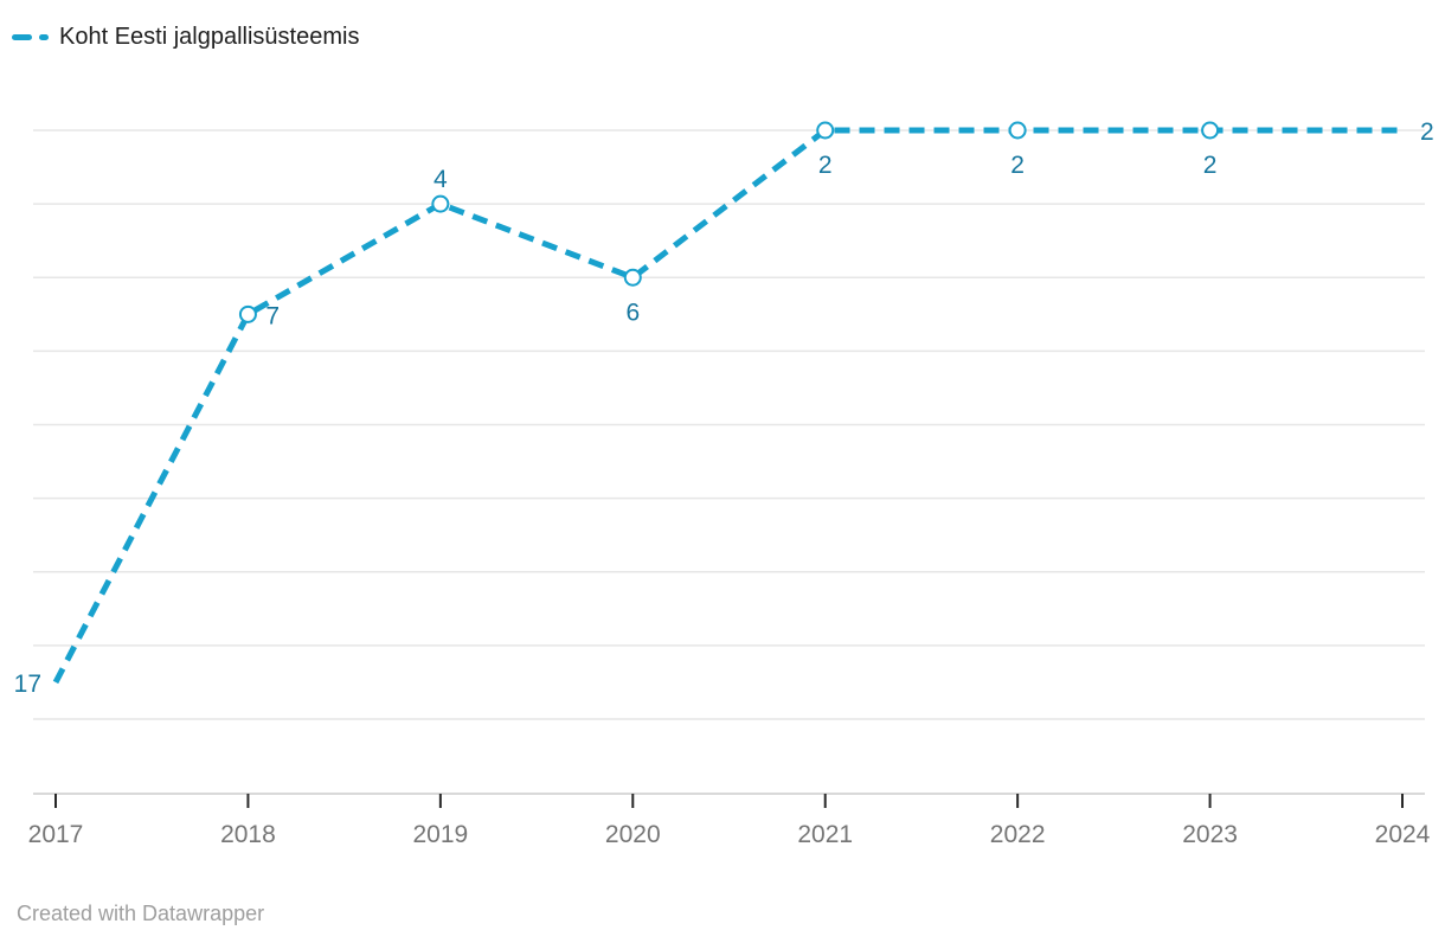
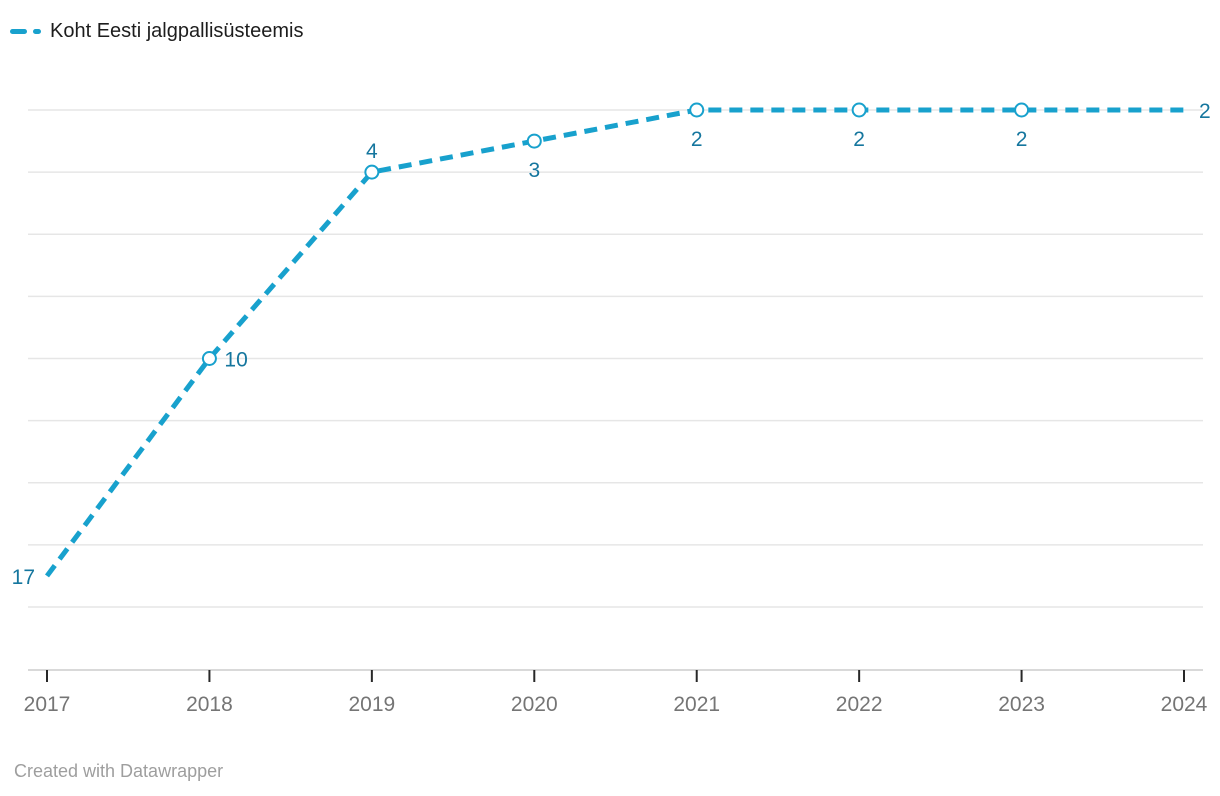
2018: 7 -> 10
2020: 6 -> 3
